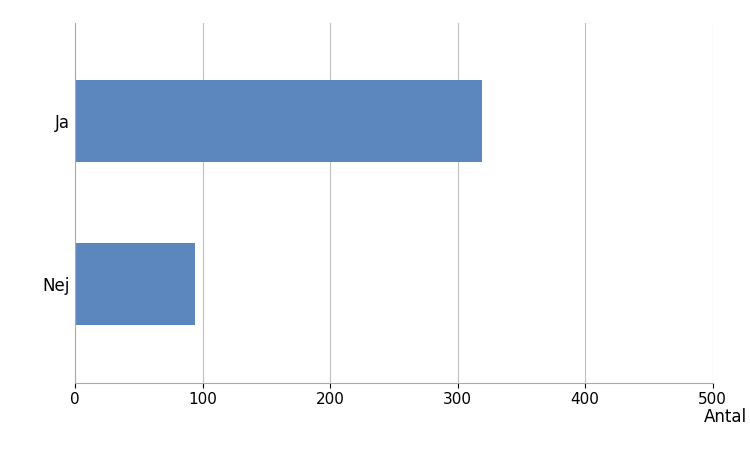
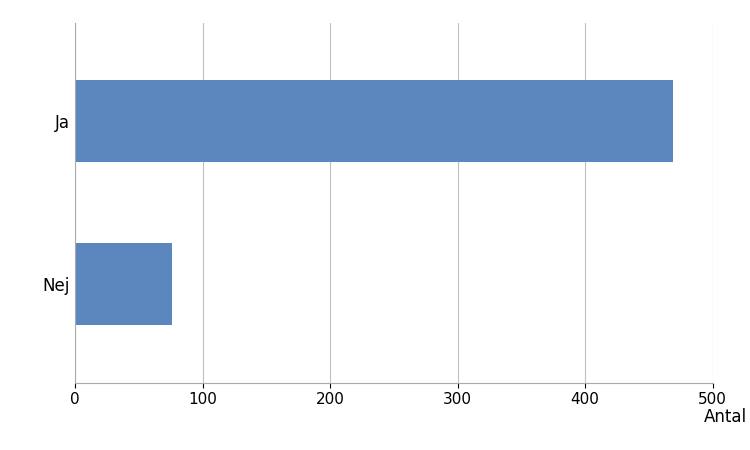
Ja: 319 -> 469
Nej: 94 -> 76
